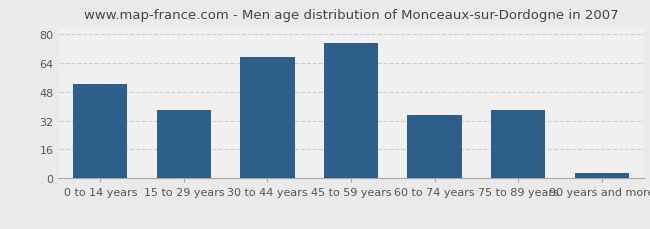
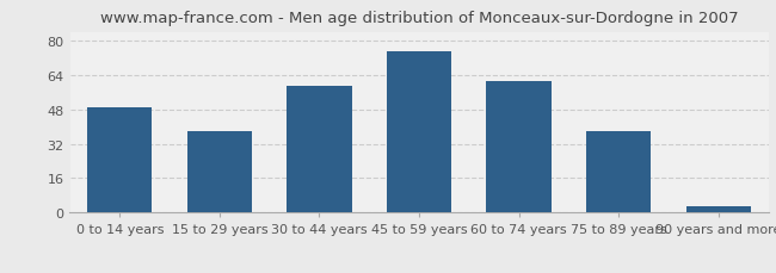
0 to 14 years: 52 -> 49
30 to 44 years: 67 -> 59
60 to 74 years: 35 -> 61
